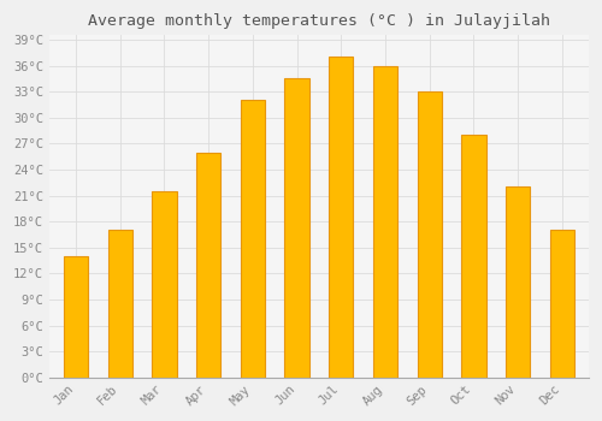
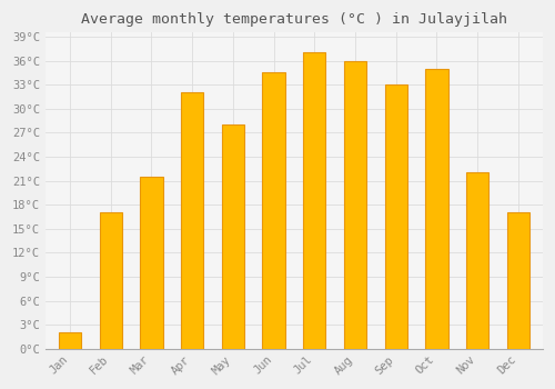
Jan: 14.0°C -> 2.0°C
Apr: 26.0°C -> 32.0°C
May: 32.0°C -> 28.0°C
Oct: 28.0°C -> 35.0°C
